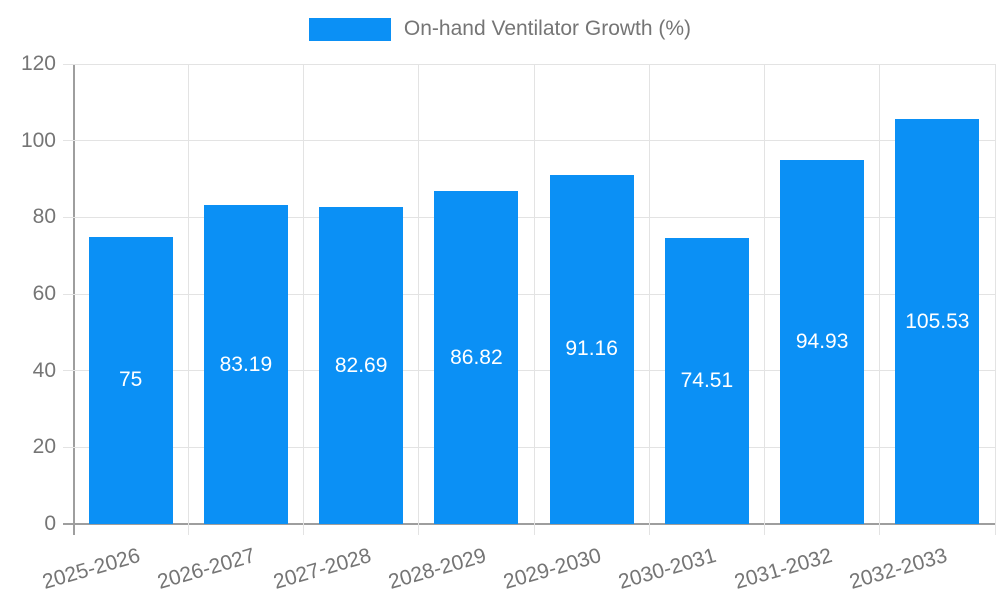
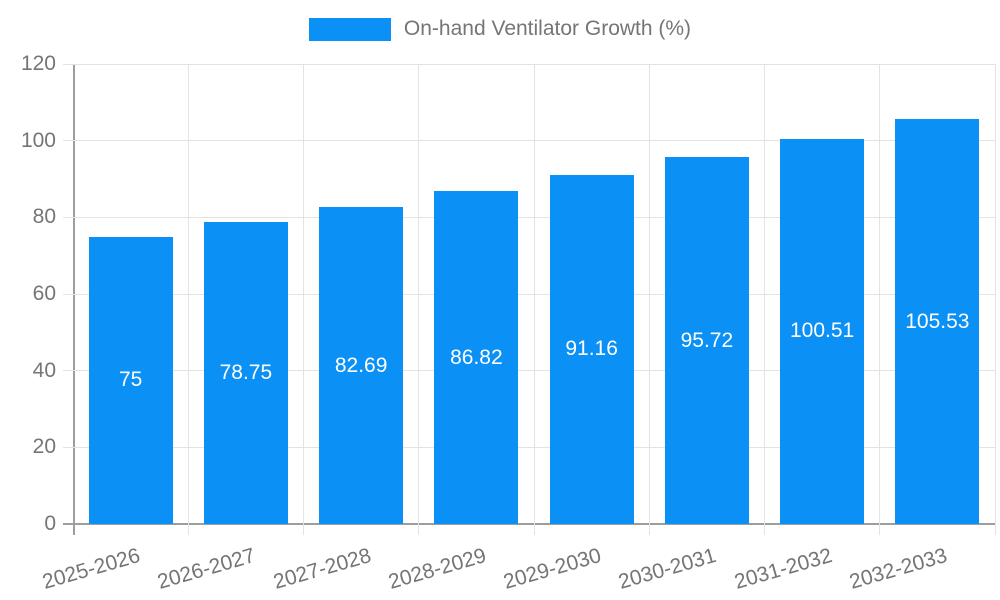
2026-2027: 83.19 -> 78.75
2030-2031: 74.51 -> 95.72
2031-2032: 94.93 -> 100.51
